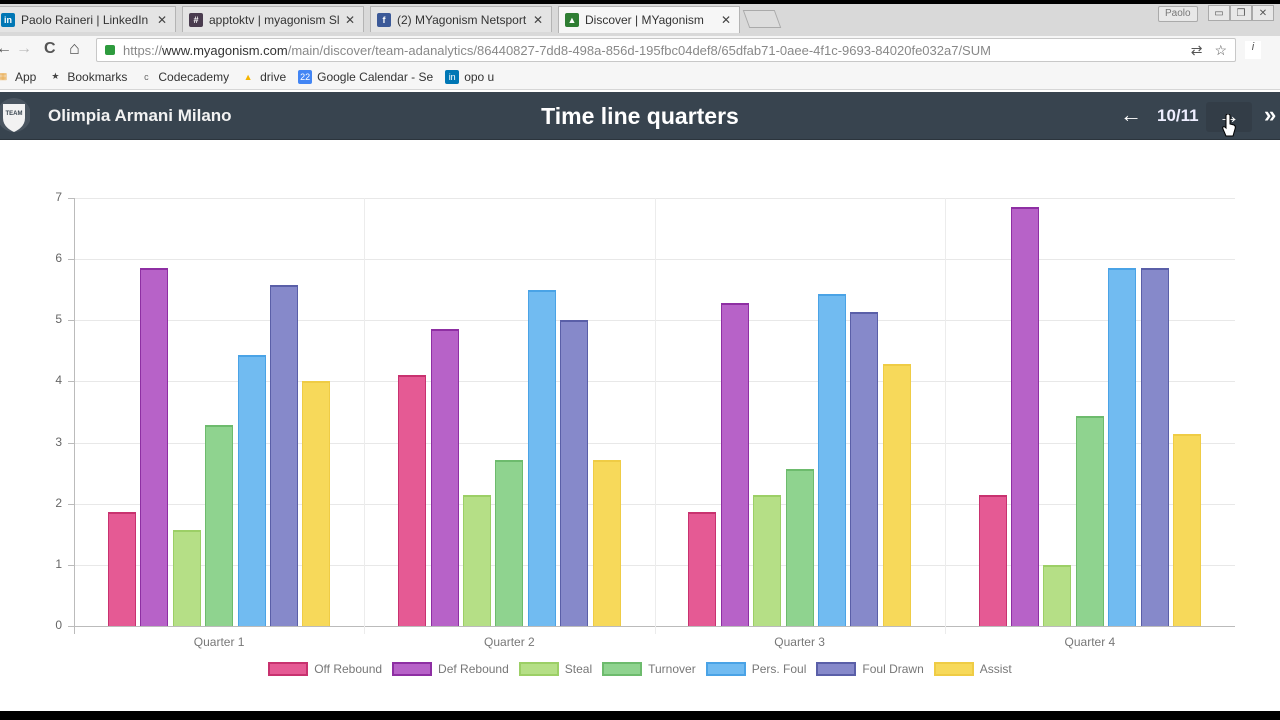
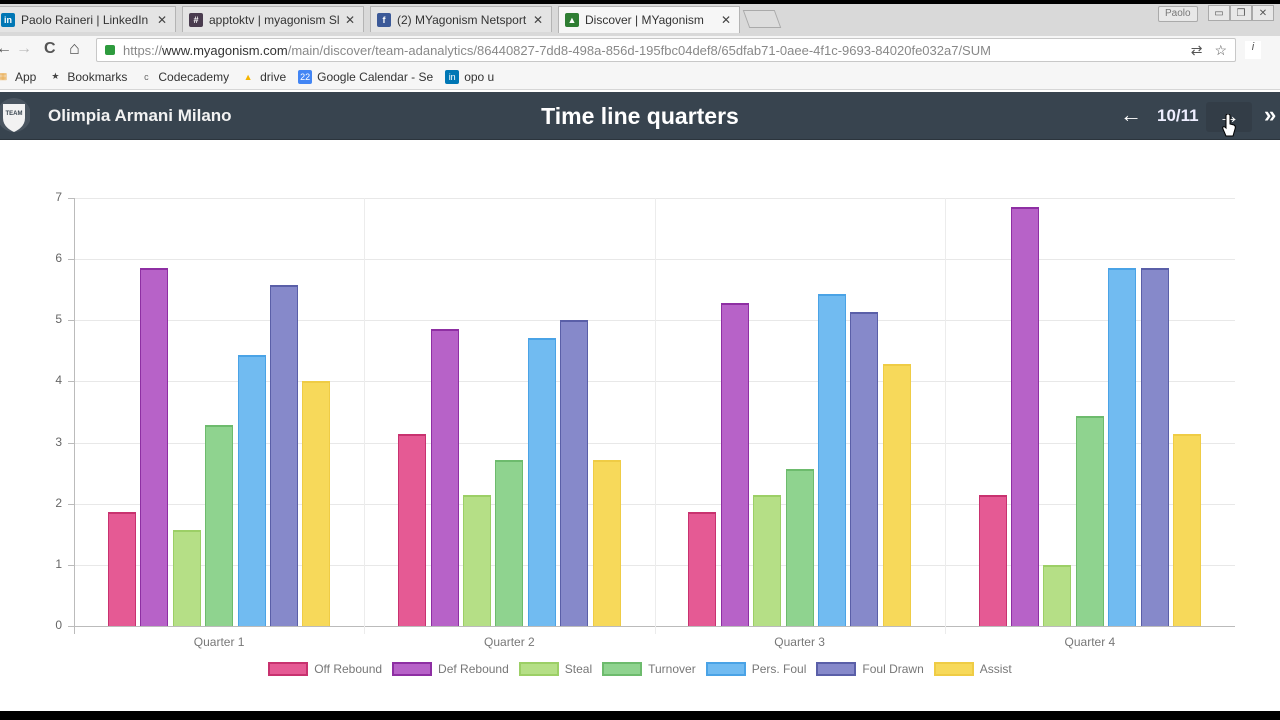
Off Rebound/Quarter 2: 4.1 -> 3.1
Pers. Foul/Quarter 2: 5.5 -> 4.7
